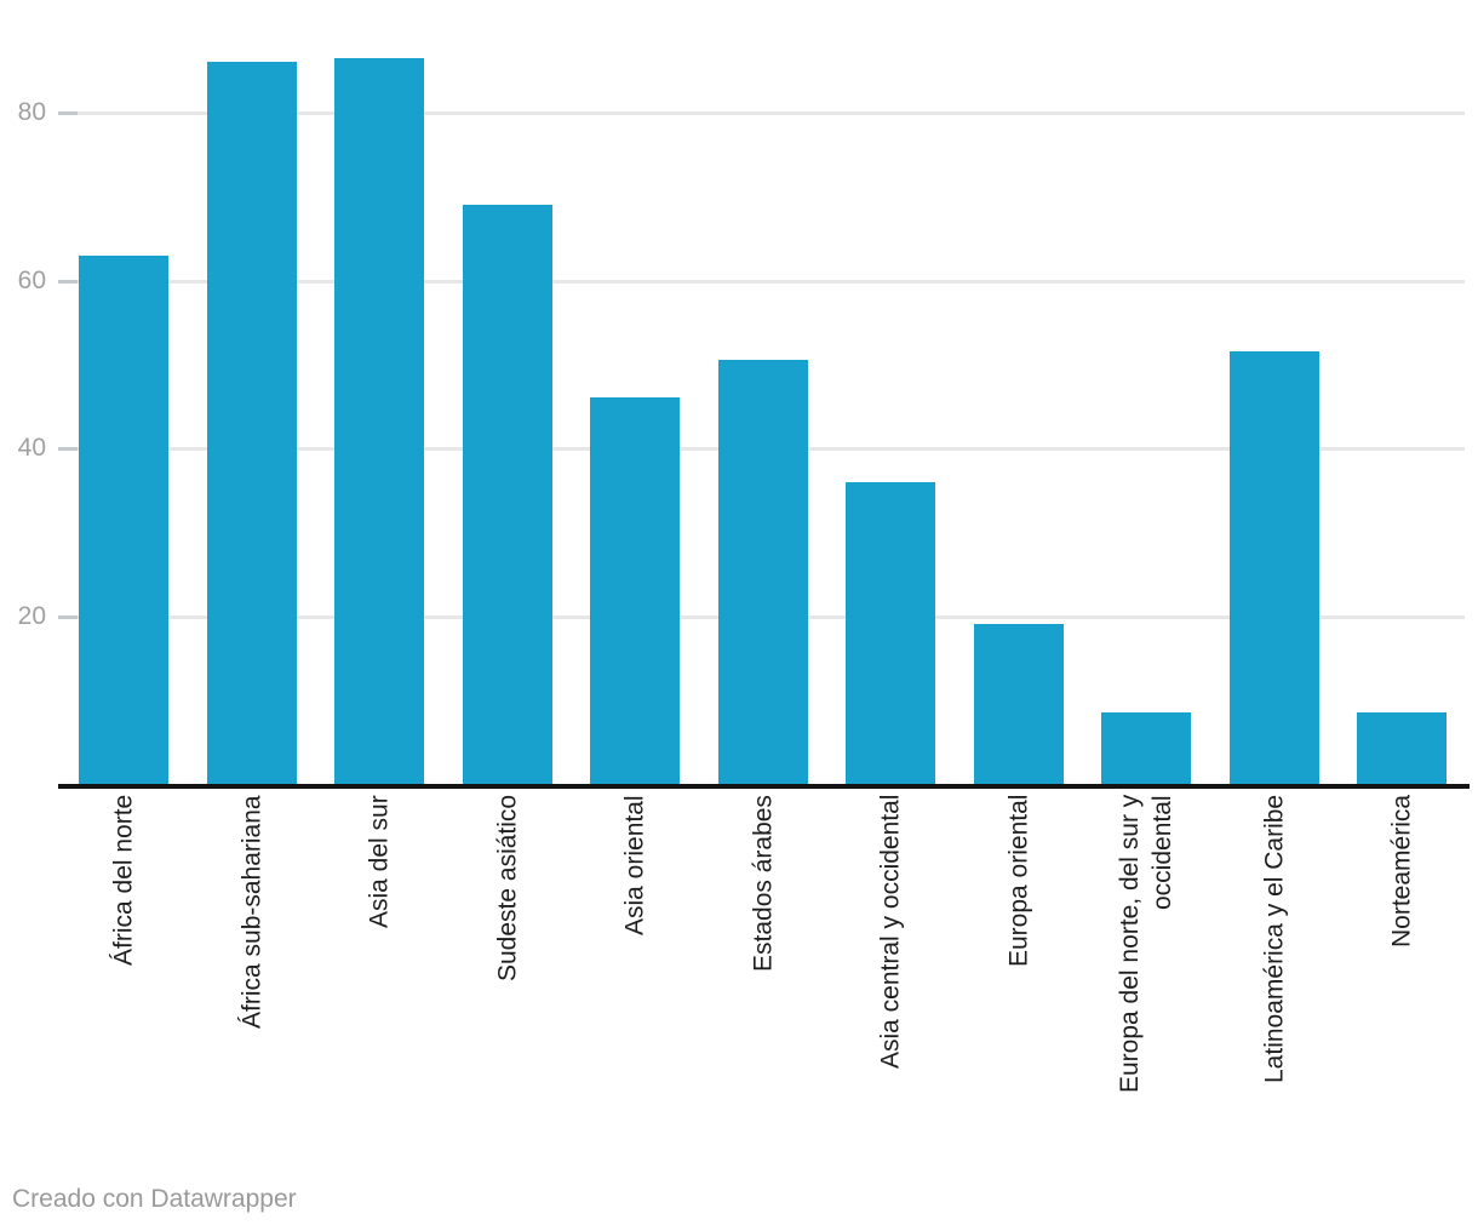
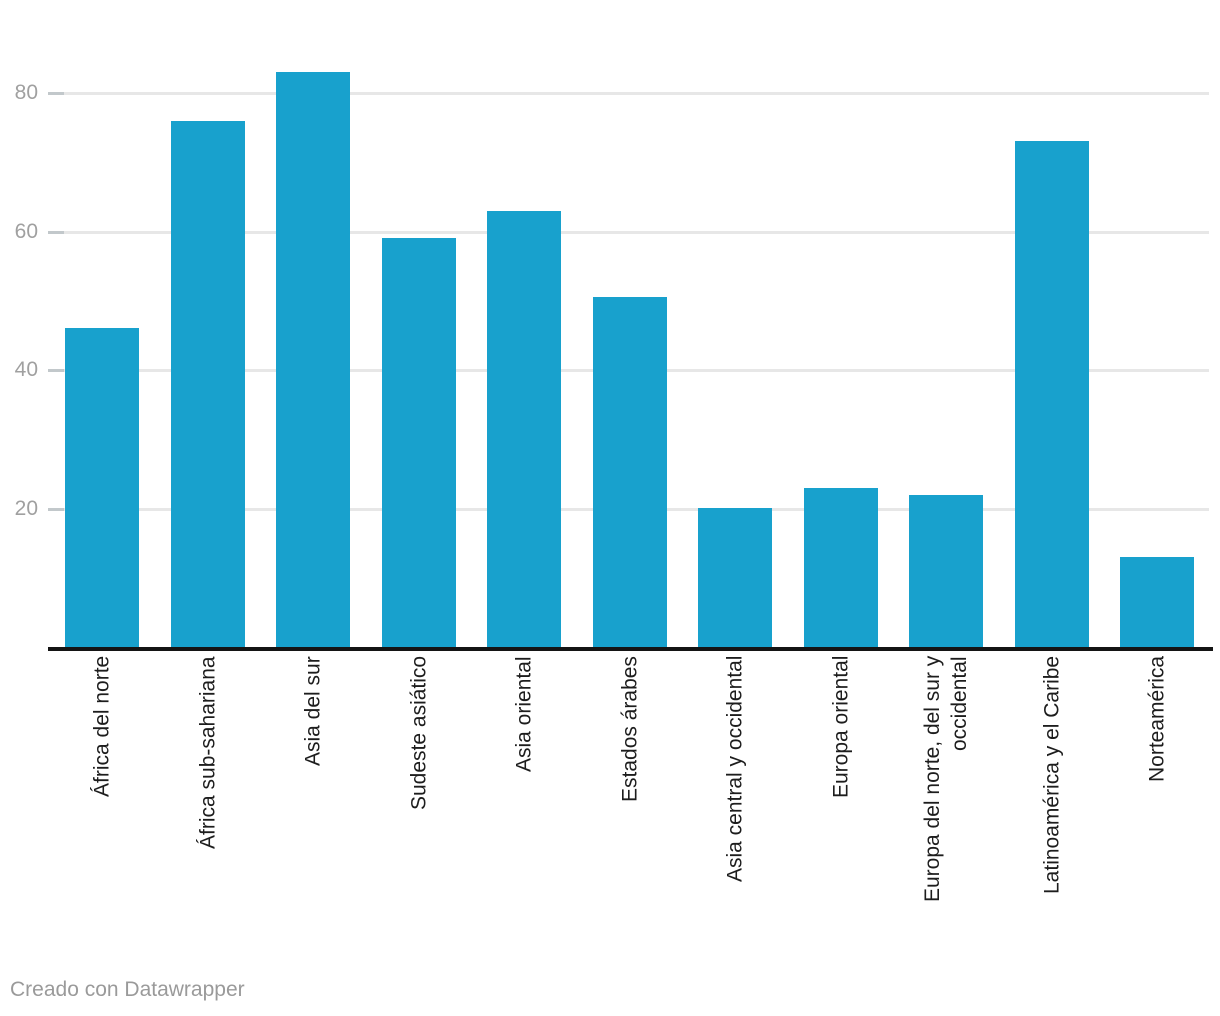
África del norte: 63 -> 46
África sub-sahariana: 86 -> 76
Asia del sur: 86 -> 83
Sudeste asiático: 69 -> 59
Asia oriental: 46 -> 63
Asia central y occidental: 36 -> 20
Europa oriental: 19 -> 23
Europa del norte, del sur y occidental: 8 -> 22
Latinoamérica y el Caribe: 52 -> 73
Norteamérica: 8 -> 13
